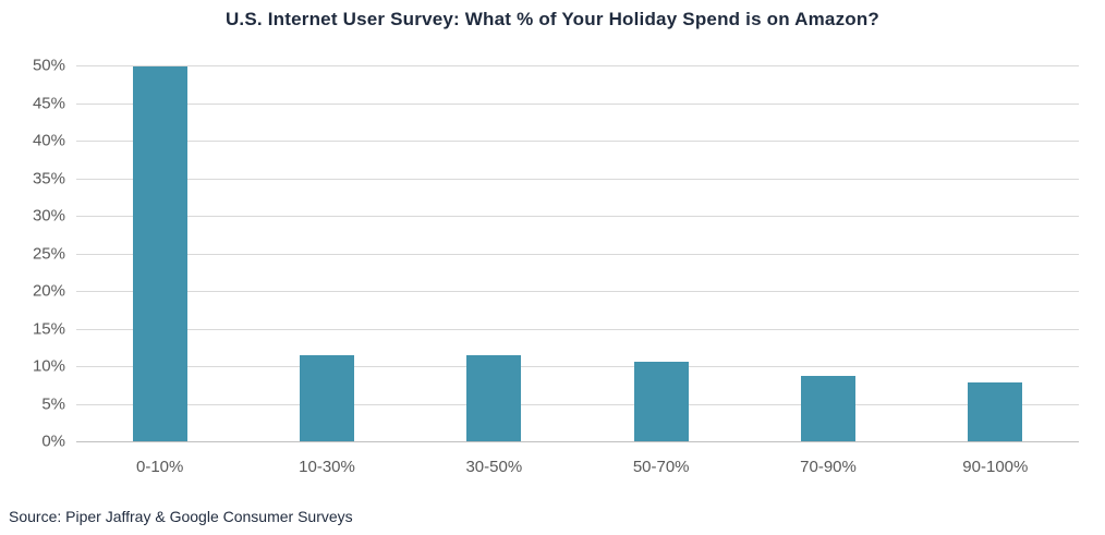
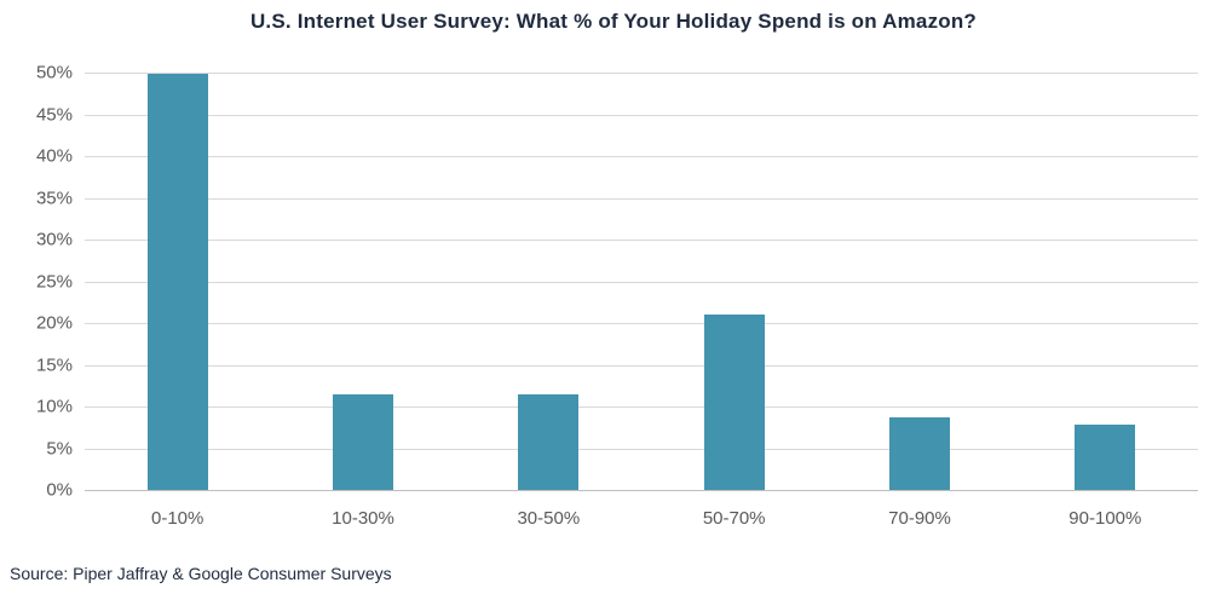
50-70%: 11% -> 21%
